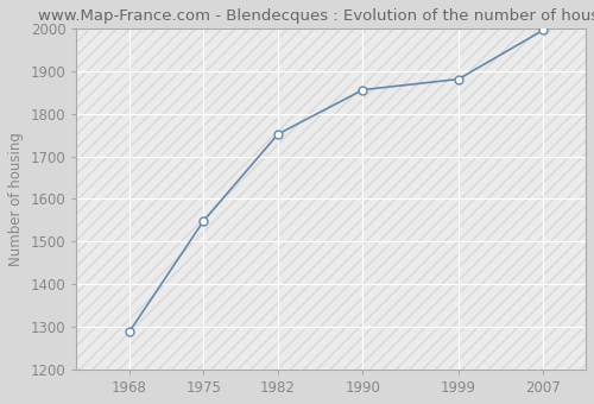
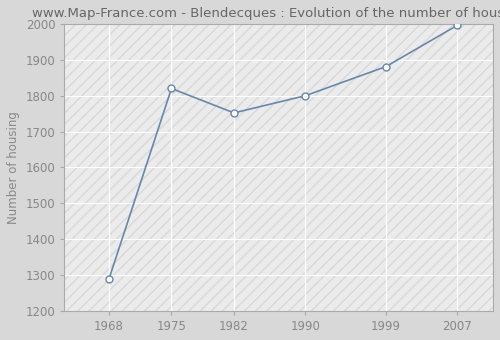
1975: 1549 -> 1820
1990: 1856 -> 1800
